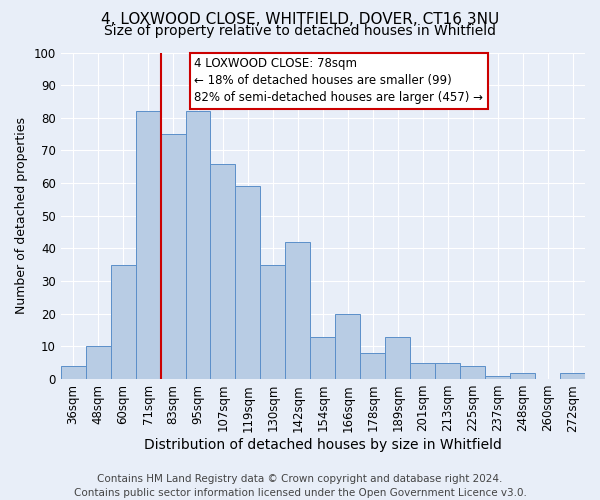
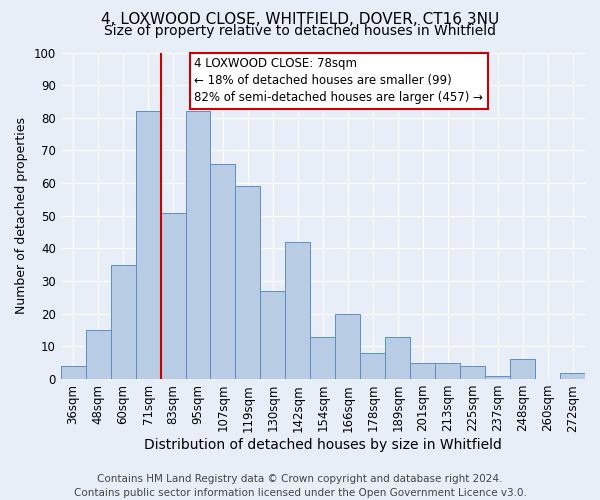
48sqm: 10 -> 15
83sqm: 75 -> 51
130sqm: 35 -> 27
248sqm: 2 -> 6
